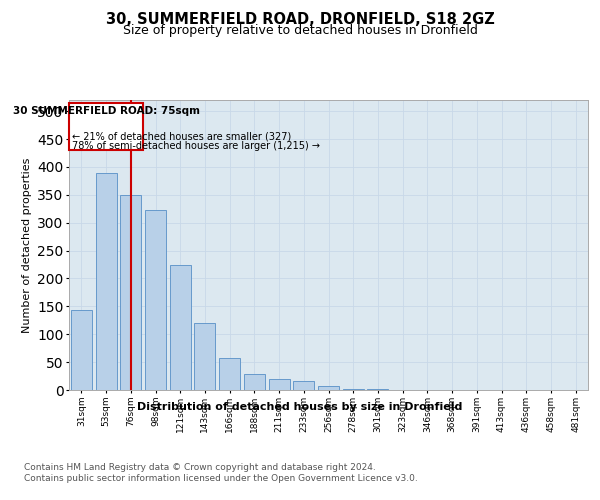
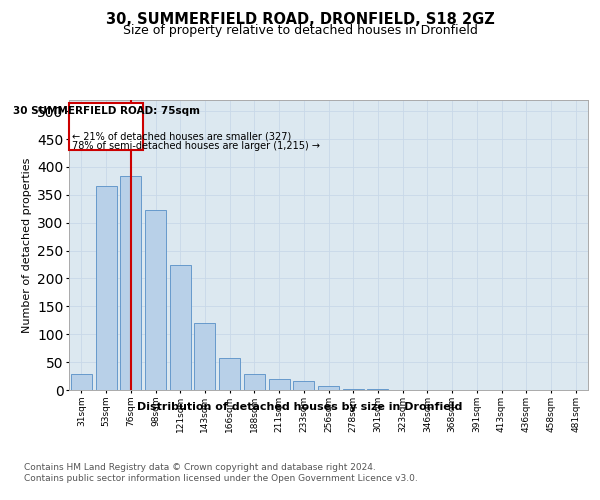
31sqm: 144 -> 28
53sqm: 390 -> 365
76sqm: 350 -> 383
